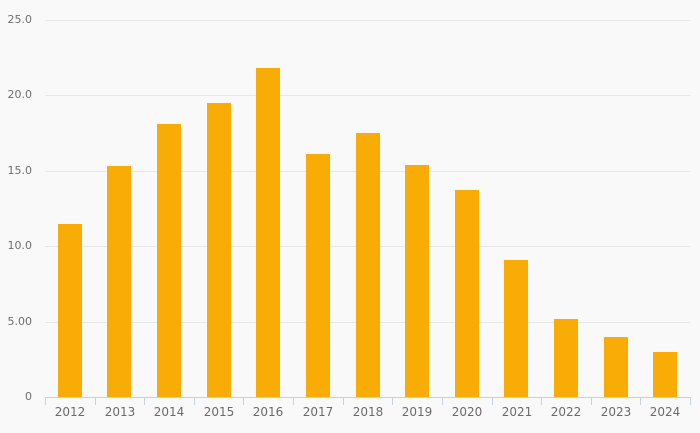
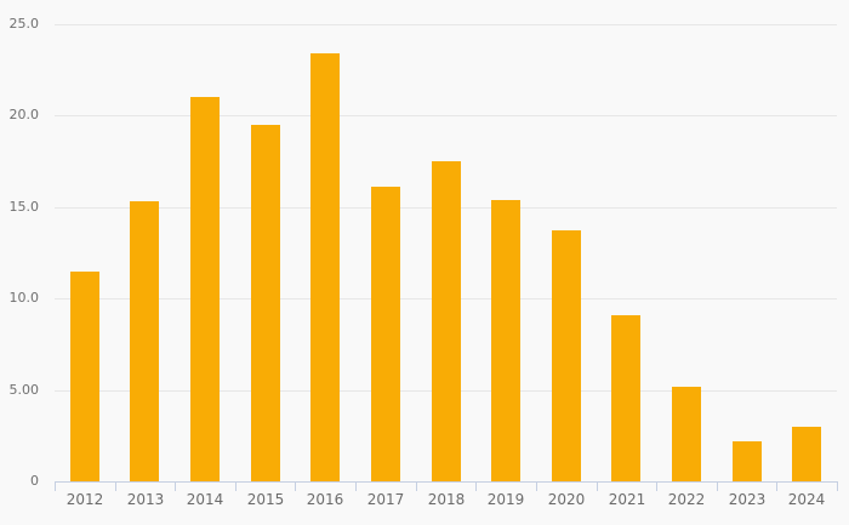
2014: 18.1 -> 21.0
2016: 21.8 -> 23.4
2023: 4.0 -> 2.2
